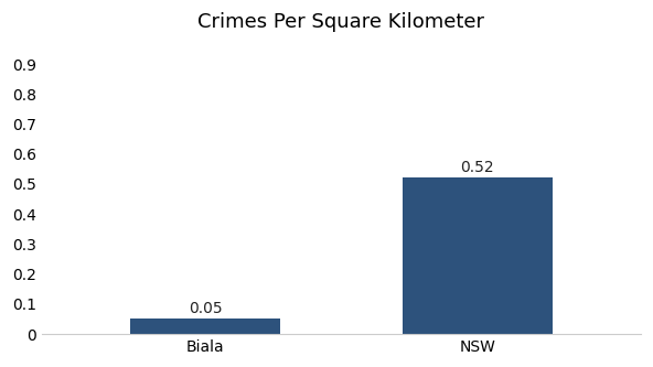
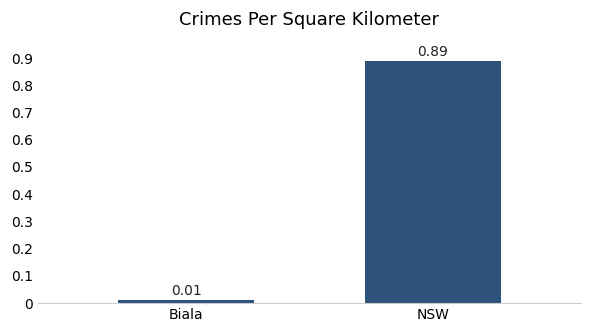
Biala: 0.05 -> 0.01
NSW: 0.52 -> 0.89
